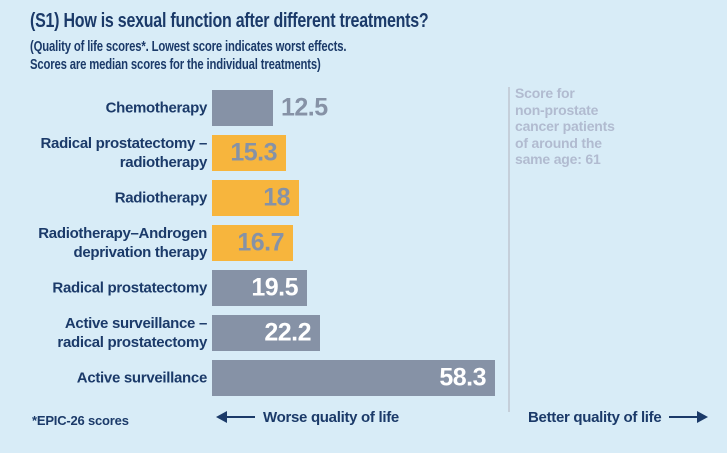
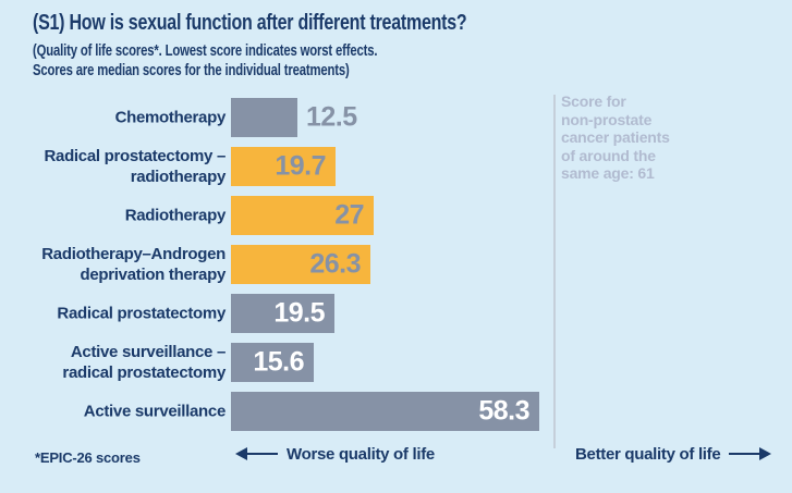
Radical prostatectomy – radiotherapy: 15.3 -> 19.7
Radiotherapy: 18 -> 27
Radiotherapy–Androgen deprivation therapy: 16.7 -> 26.3
Active surveillance – radical prostatectomy: 22.2 -> 15.6
